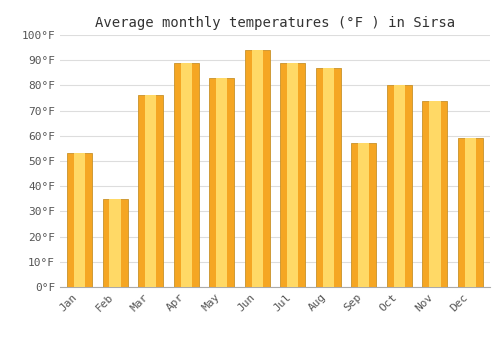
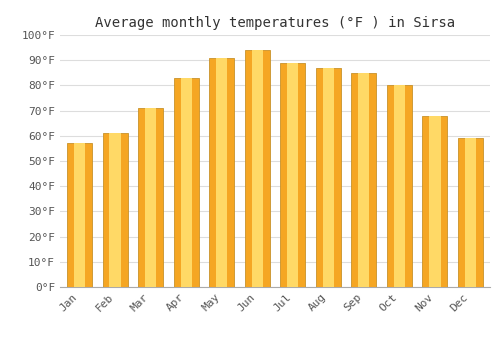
Jan: 53°F -> 57°F
Feb: 35°F -> 61°F
Mar: 76°F -> 71°F
Apr: 89°F -> 83°F
May: 83°F -> 91°F
Sep: 57°F -> 85°F
Nov: 74°F -> 68°F
